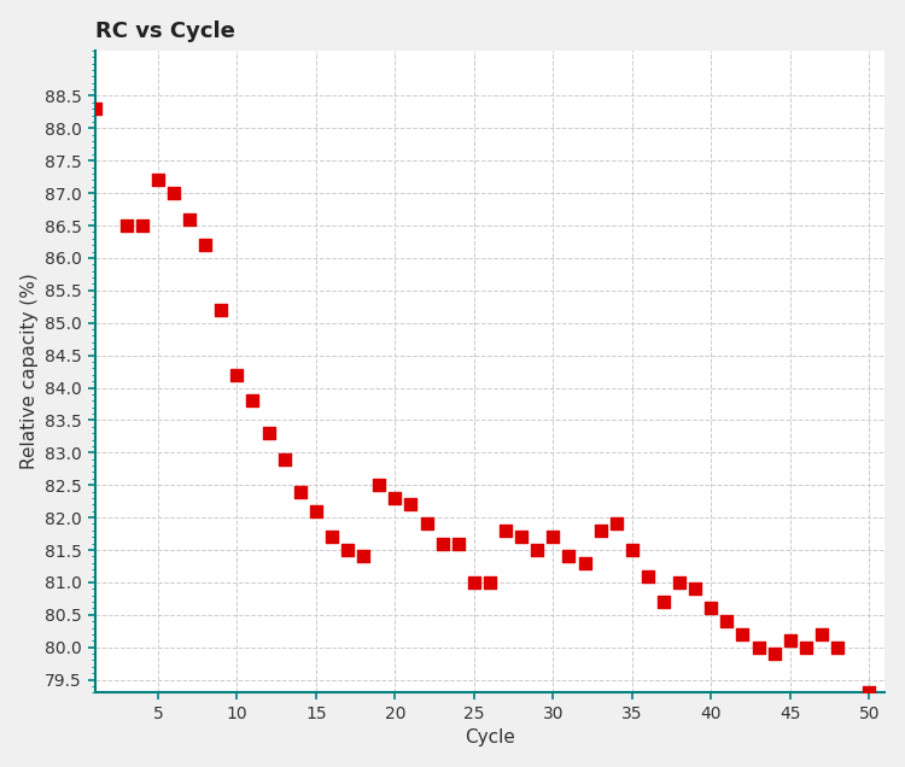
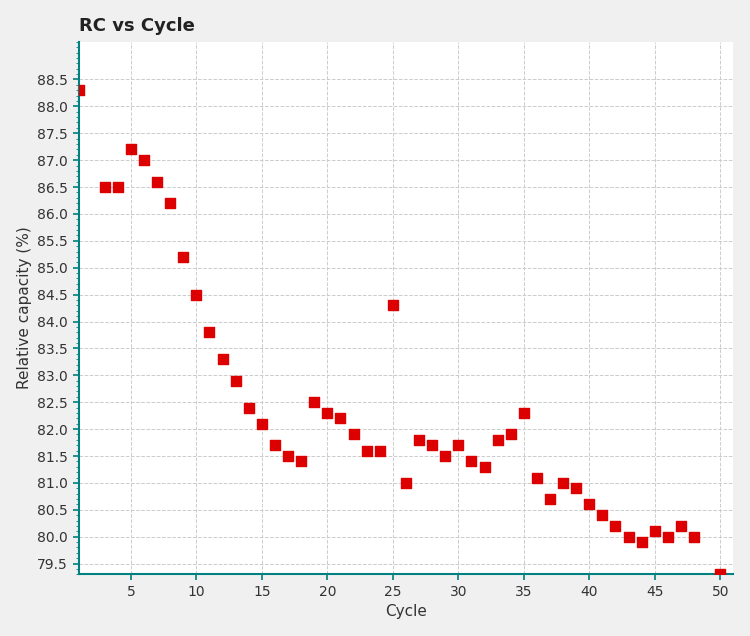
10: 84.2 -> 84.5
25: 81.0 -> 84.3
35: 81.5 -> 82.3
